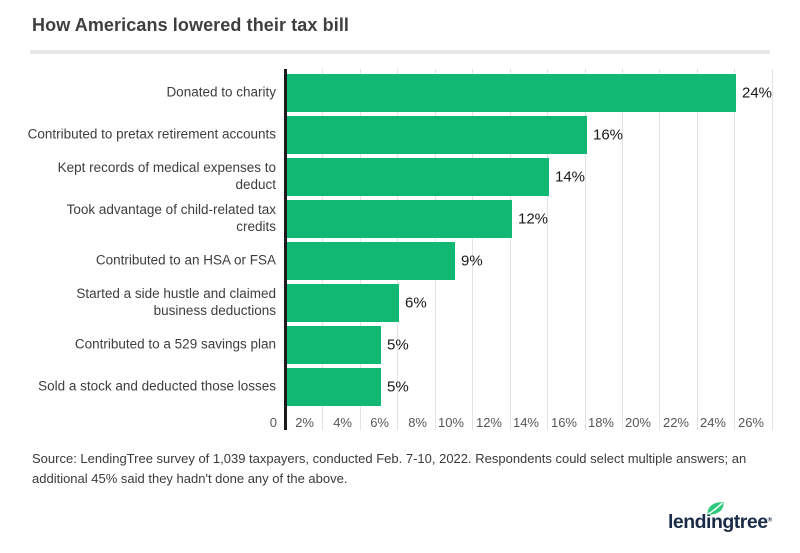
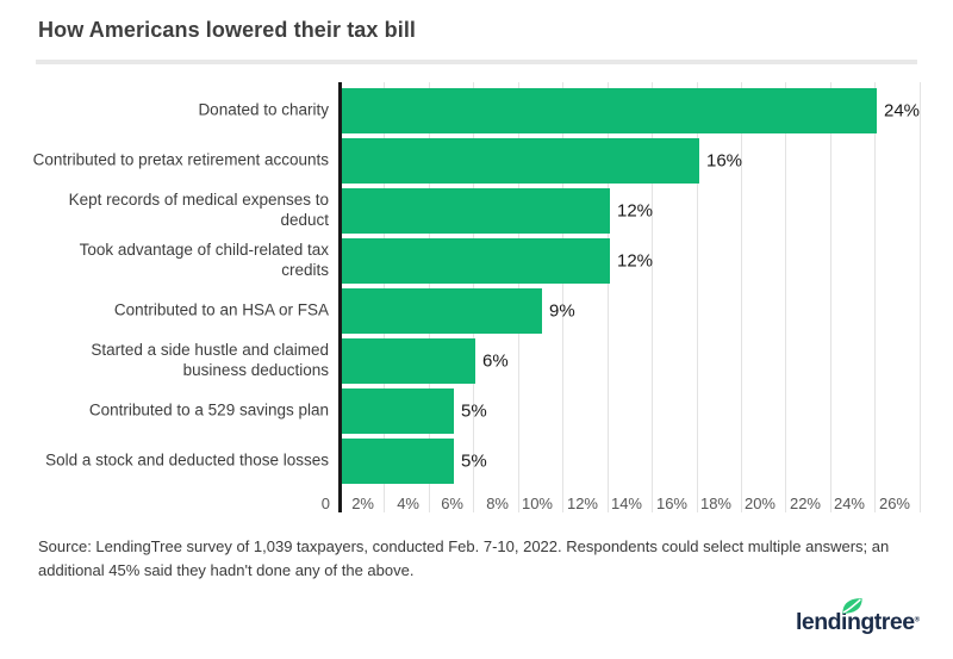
Kept records of medical expenses to deduct: 14% -> 12%
